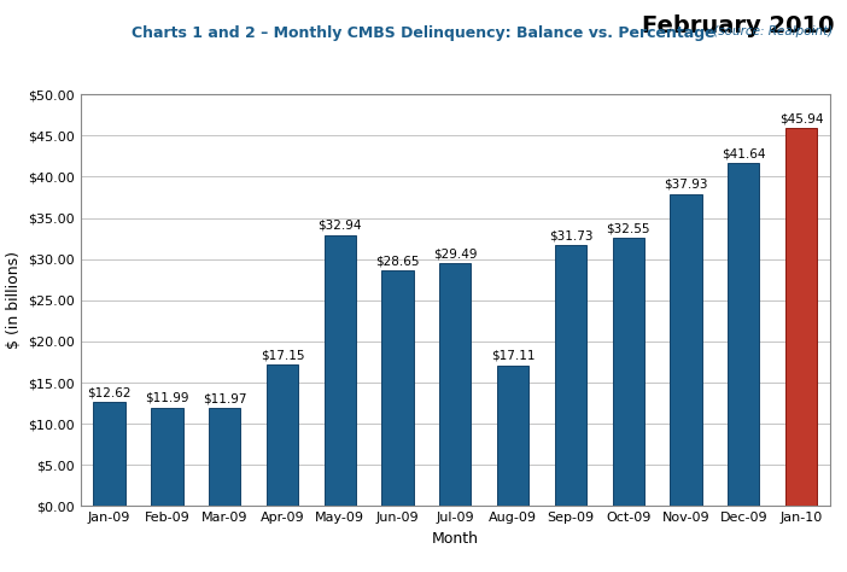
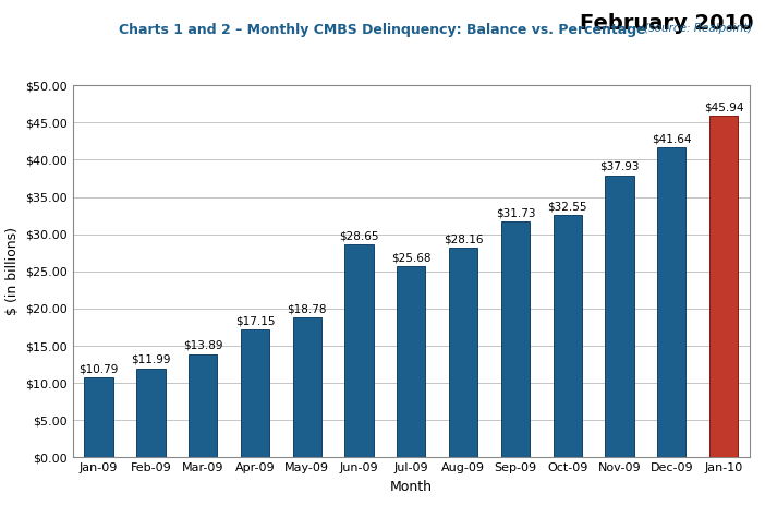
Jan-09: $12.62 -> $10.79
Mar-09: $11.97 -> $13.89
May-09: $32.94 -> $18.78
Jul-09: $29.49 -> $25.68
Aug-09: $17.11 -> $28.16
